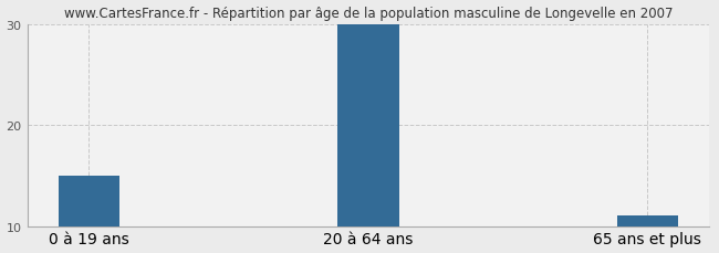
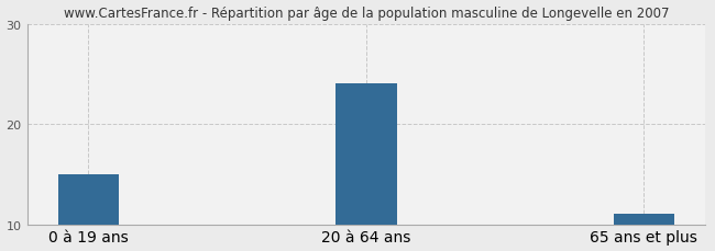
20 à 64 ans: 30 -> 24
